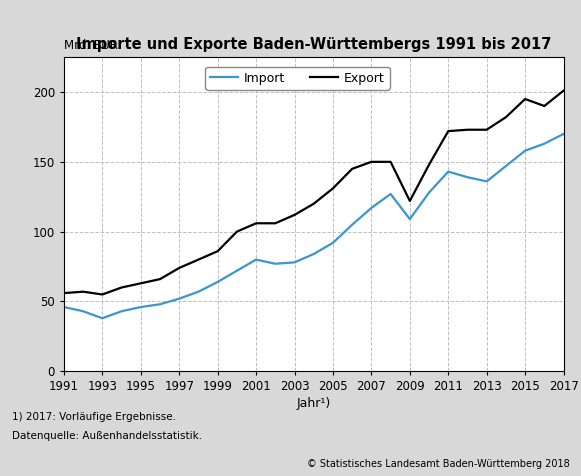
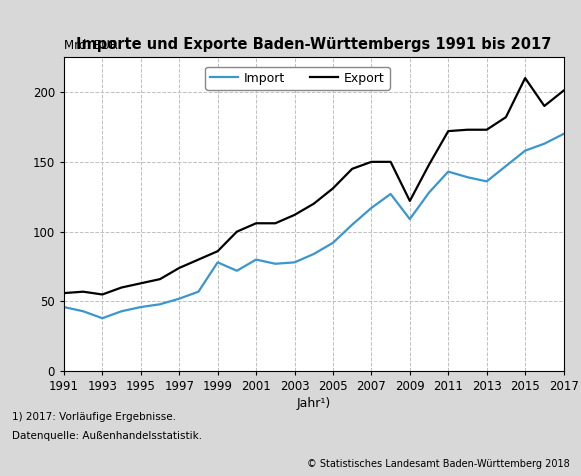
Import/1999: 64 -> 78
Export/2015: 195 -> 210
